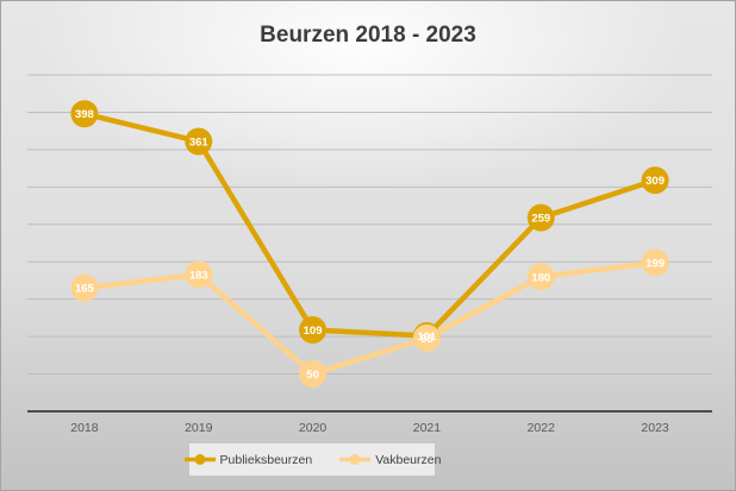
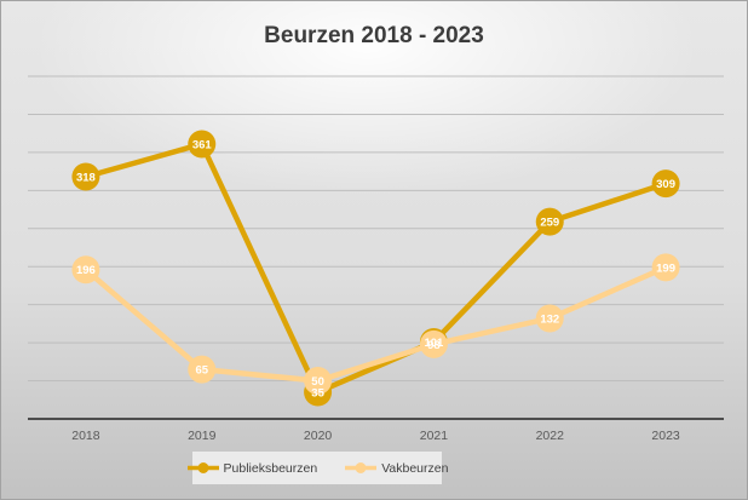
Publieksbeurzen/2018: 398 -> 318
Vakbeurzen/2018: 165 -> 196
Vakbeurzen/2019: 183 -> 65
Publieksbeurzen/2020: 109 -> 35
Vakbeurzen/2022: 180 -> 132
